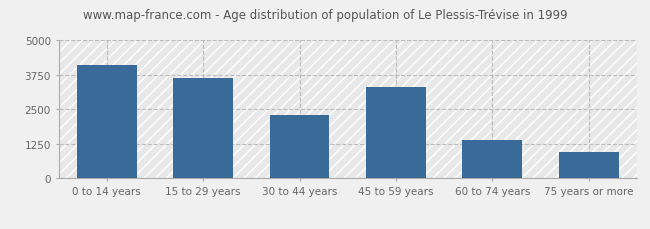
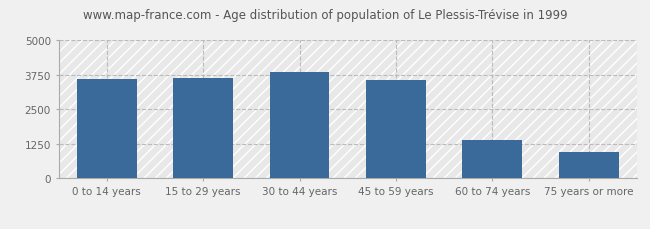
0 to 14 years: 4100 -> 3600
30 to 44 years: 2300 -> 3850
45 to 59 years: 3300 -> 3580
